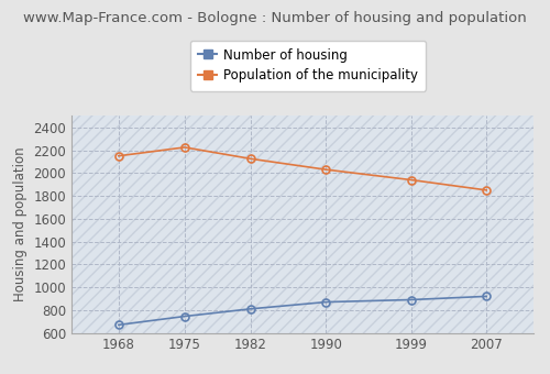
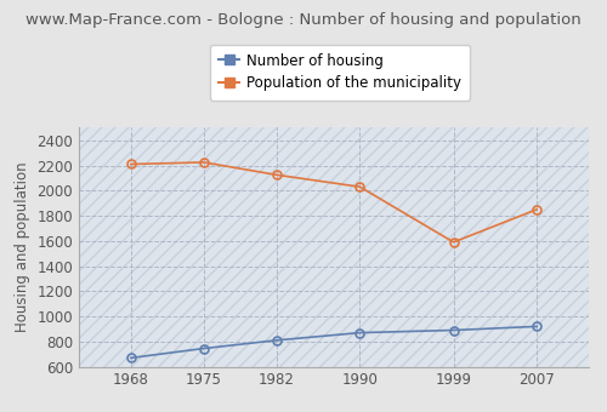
Population of the municipality/1968: 2150 -> 2210
Population of the municipality/1999: 1940 -> 1590
